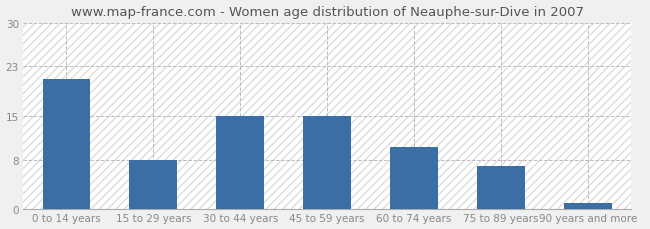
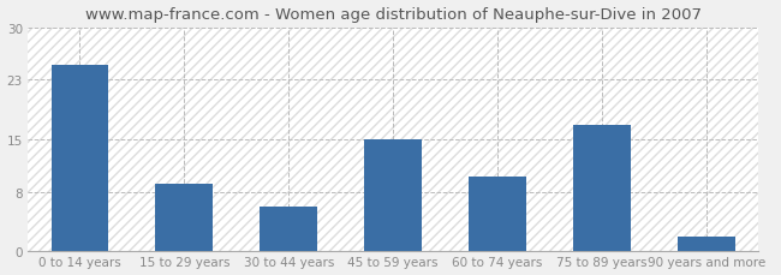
0 to 14 years: 21 -> 25
15 to 29 years: 8 -> 9
30 to 44 years: 15 -> 6
75 to 89 years: 7 -> 17
90 years and more: 1 -> 2
